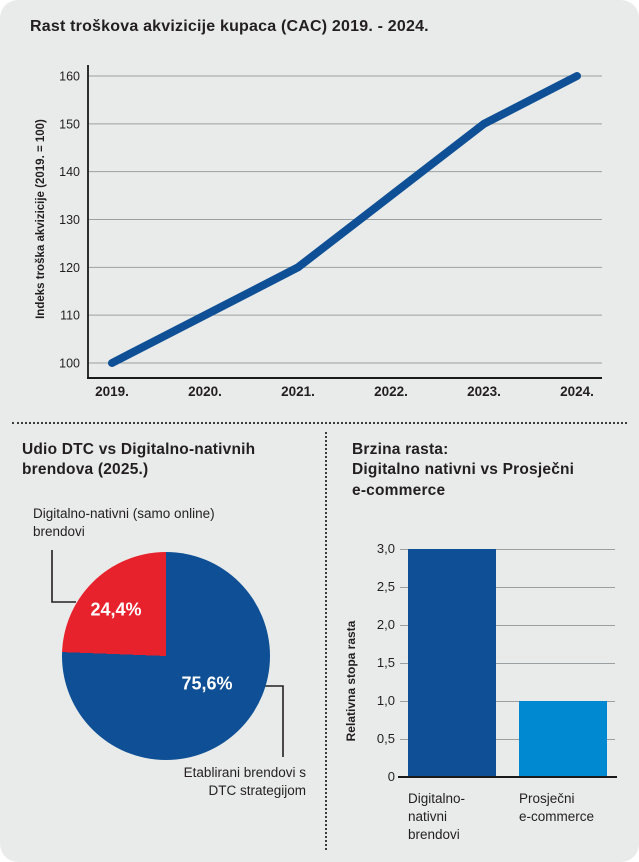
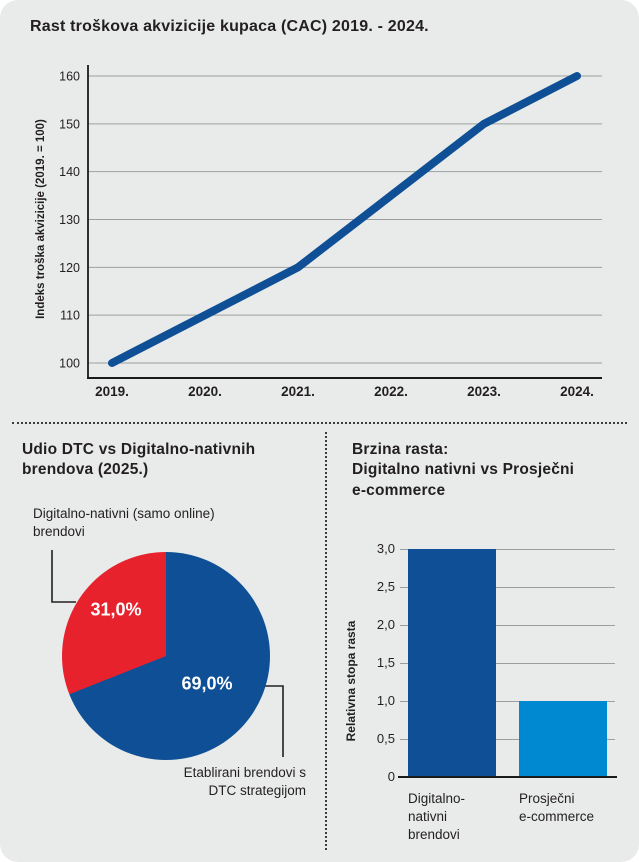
Udio DTC vs Digitalno-nativnih brendova (2025.)/Etablirani brendovi s DTC strategijom: 75,6% -> 69,0%
Udio DTC vs Digitalno-nativnih brendova (2025.)/Digitalno-nativni (samo online) brendovi: 24,4% -> 31,0%
